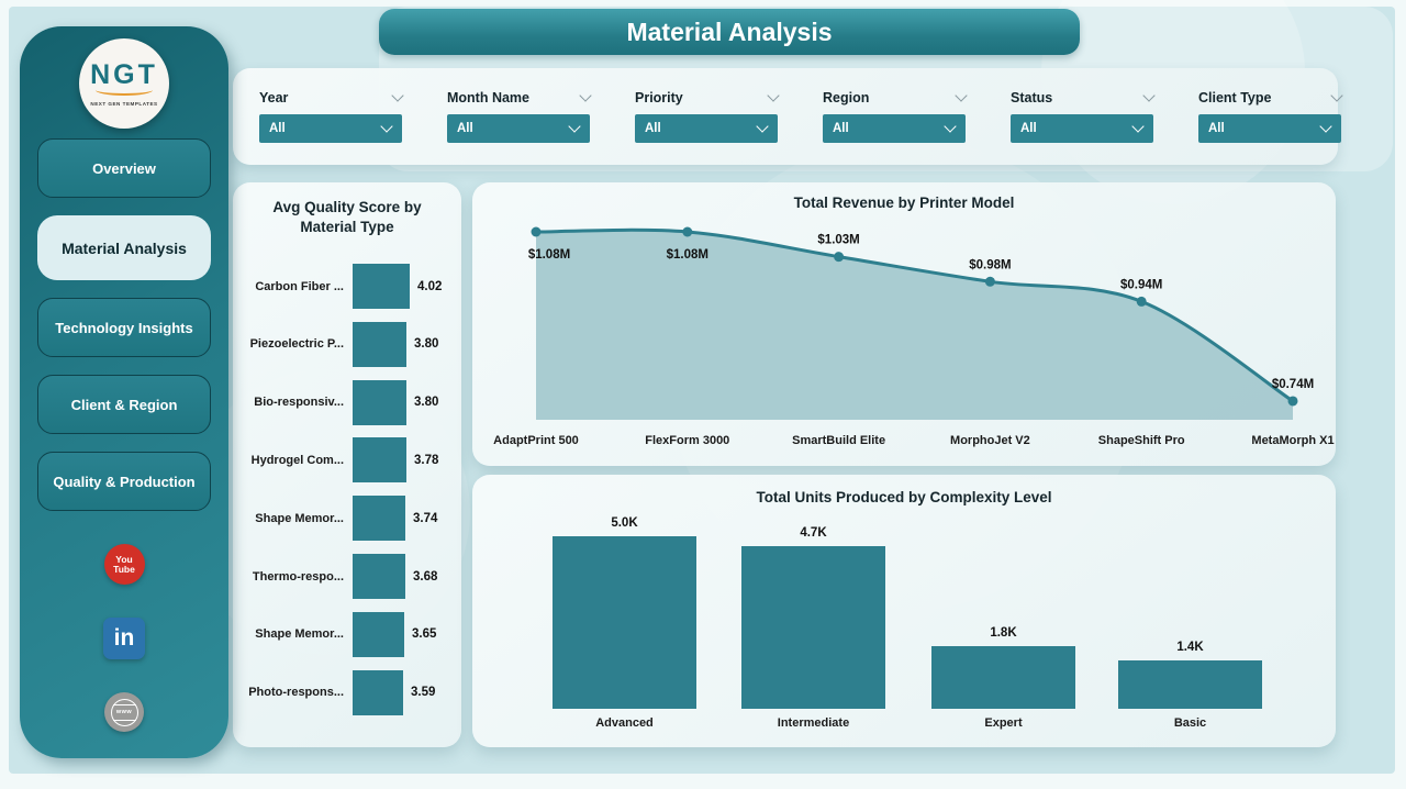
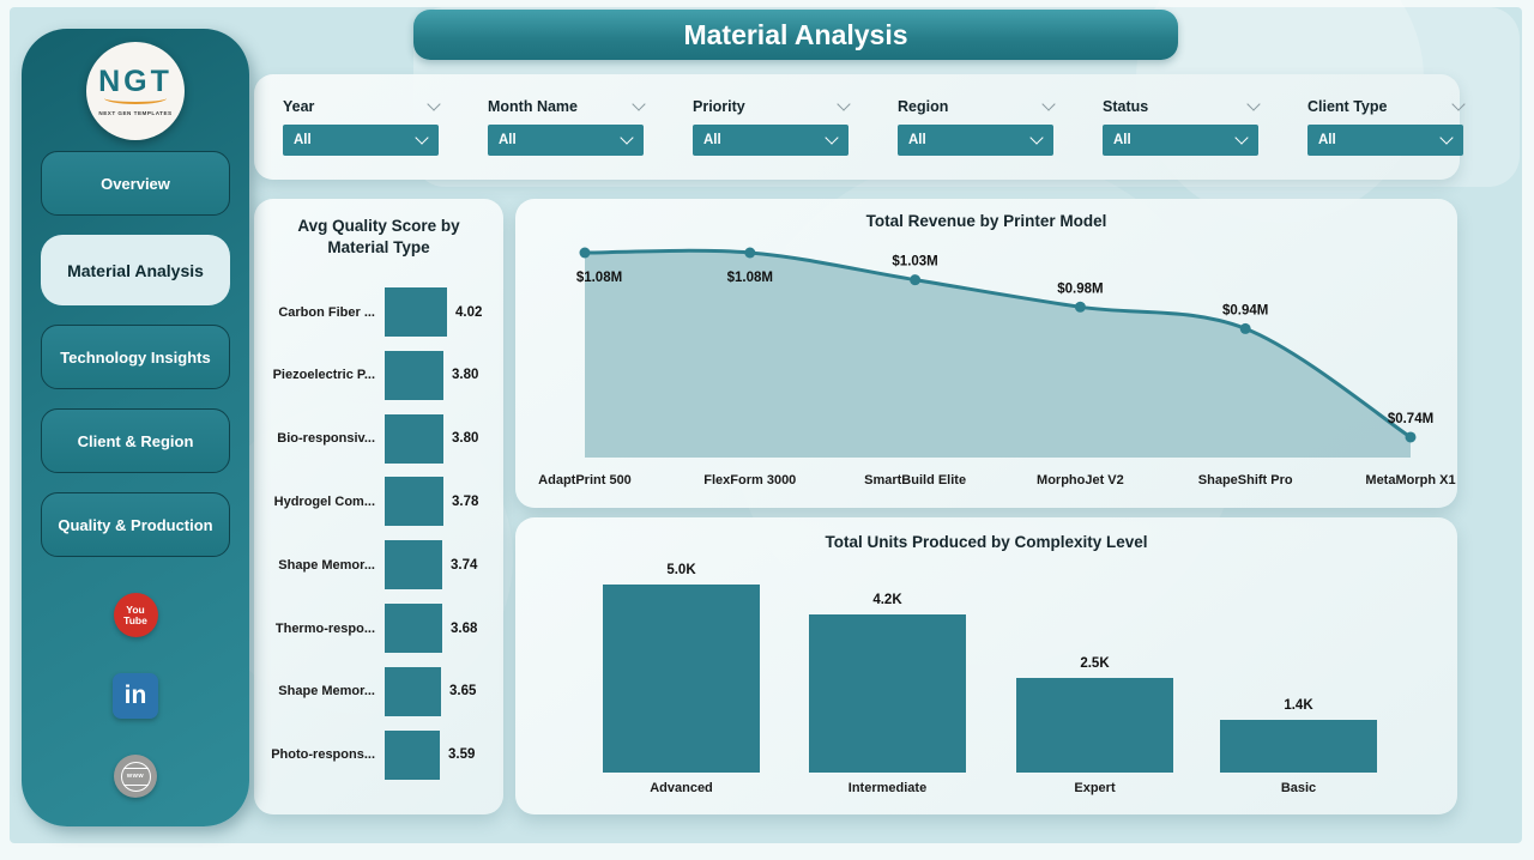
Total Units Produced by Complexity Level/Intermediate: 4.7K -> 4.2K
Total Units Produced by Complexity Level/Expert: 1.8K -> 2.5K
